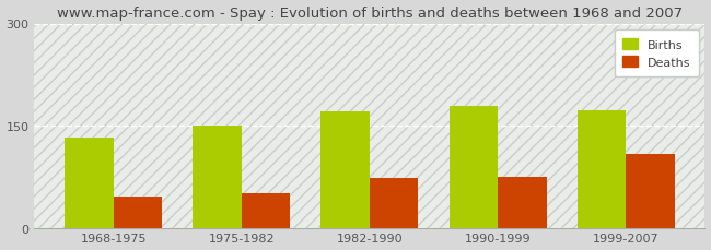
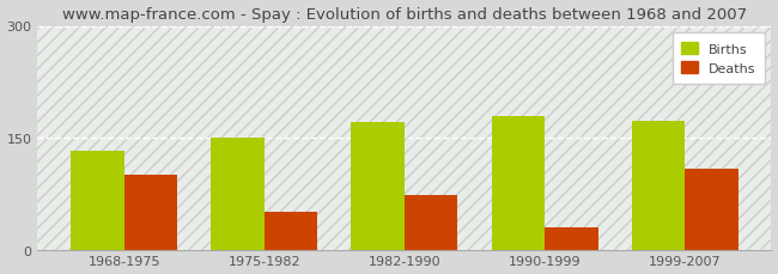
Deaths/1968-1975: 46 -> 100
Deaths/1990-1999: 74 -> 30
